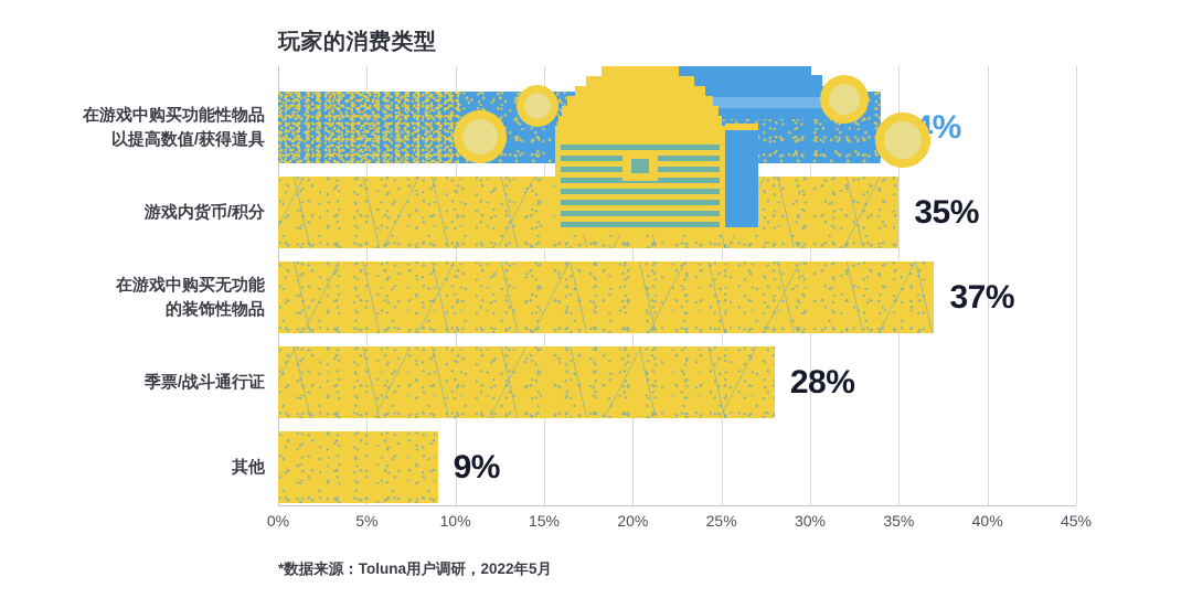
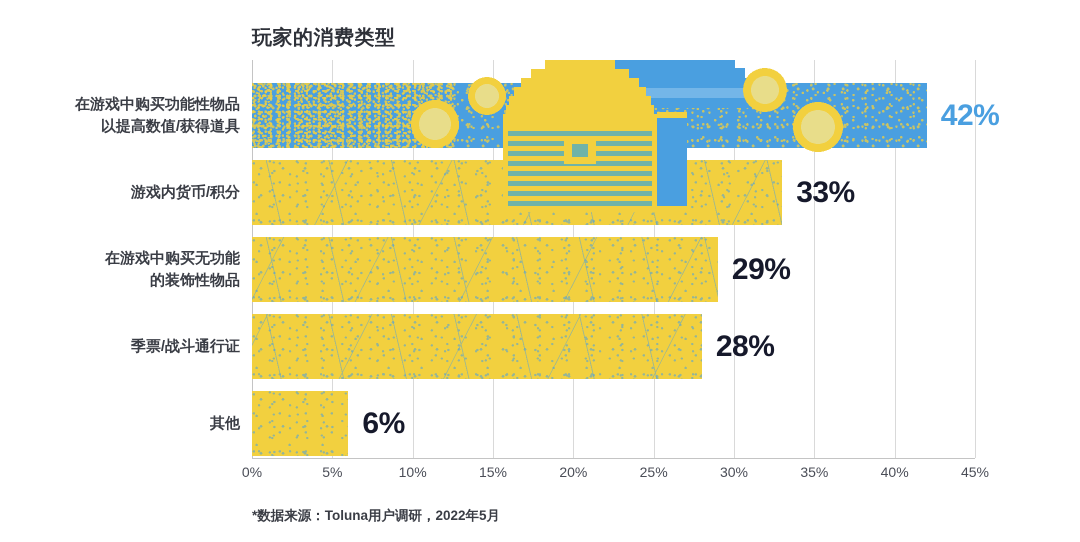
在游戏中购买功能性物品 以提高数值/获得道具: 34% -> 42%
游戏内货币/积分: 35% -> 33%
在游戏中购买无功能 的装饰性物品: 37% -> 29%
其他: 9% -> 6%
